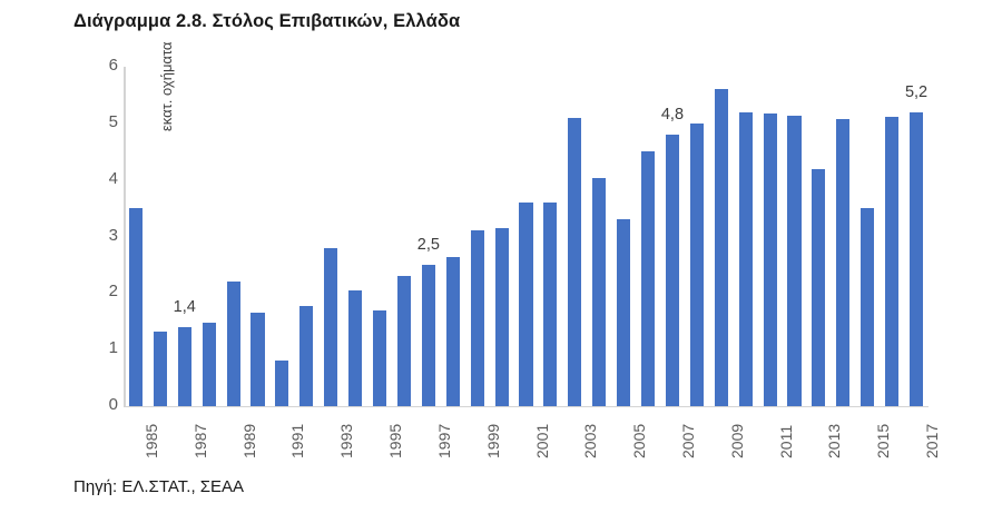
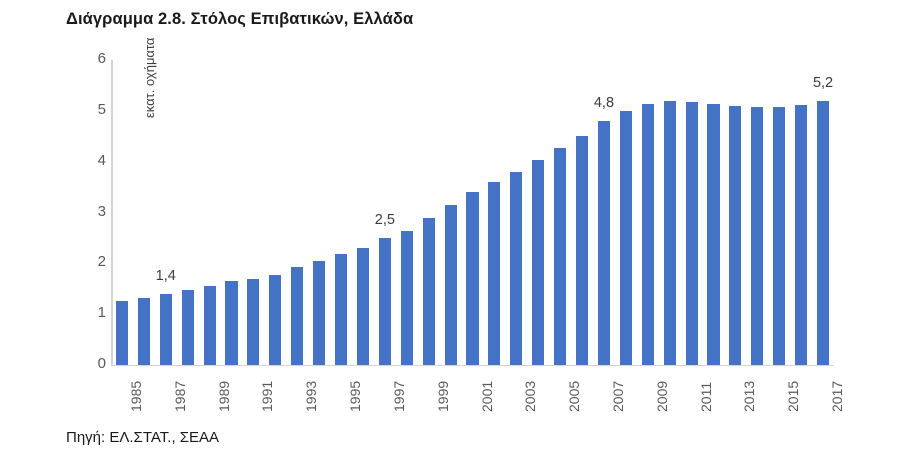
1985: 3.5 -> 1.2
1989: 2.2 -> 1.6
1991: 0.8 -> 1.7
1993: 2.8 -> 1.9
1995: 1.7 -> 2.2
1999: 3.1 -> 2.9
2001: 3.6 -> 3.4
2003: 5.1 -> 3.8
2005: 3.3 -> 4.3
2009: 5.6 -> 5.1
2013: 4.2 -> 5.1
2015: 3.5 -> 5.1
